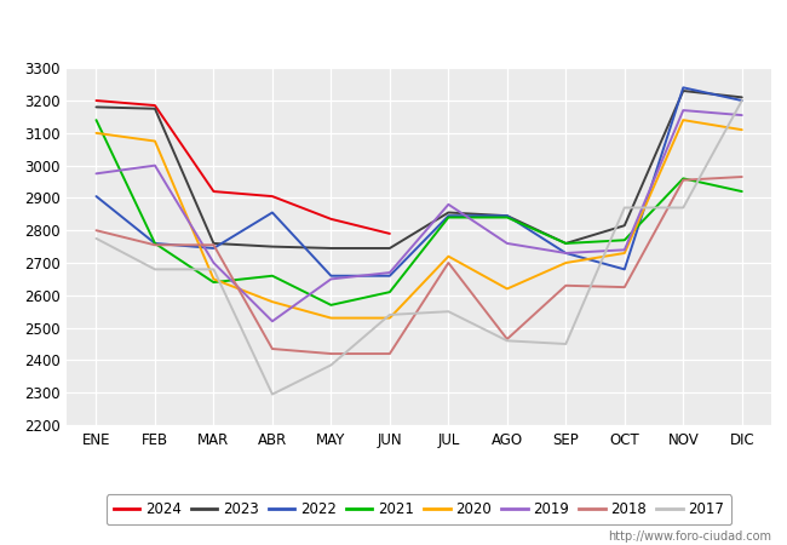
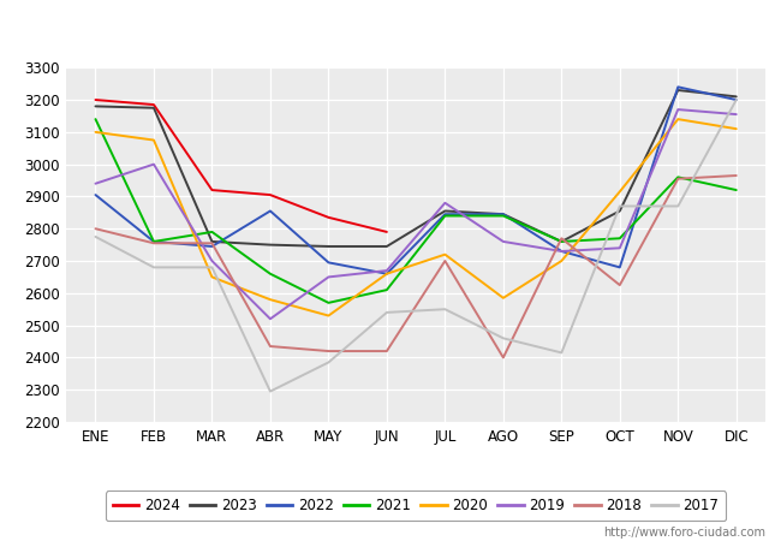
2019/ENE: 2975 -> 2940
2021/MAR: 2640 -> 2790
2022/MAY: 2660 -> 2695
2020/JUN: 2530 -> 2660
2020/AGO: 2620 -> 2585
2018/AGO: 2465 -> 2400
2018/SEP: 2630 -> 2770
2017/SEP: 2450 -> 2415
2023/OCT: 2815 -> 2855
2020/OCT: 2730 -> 2915
